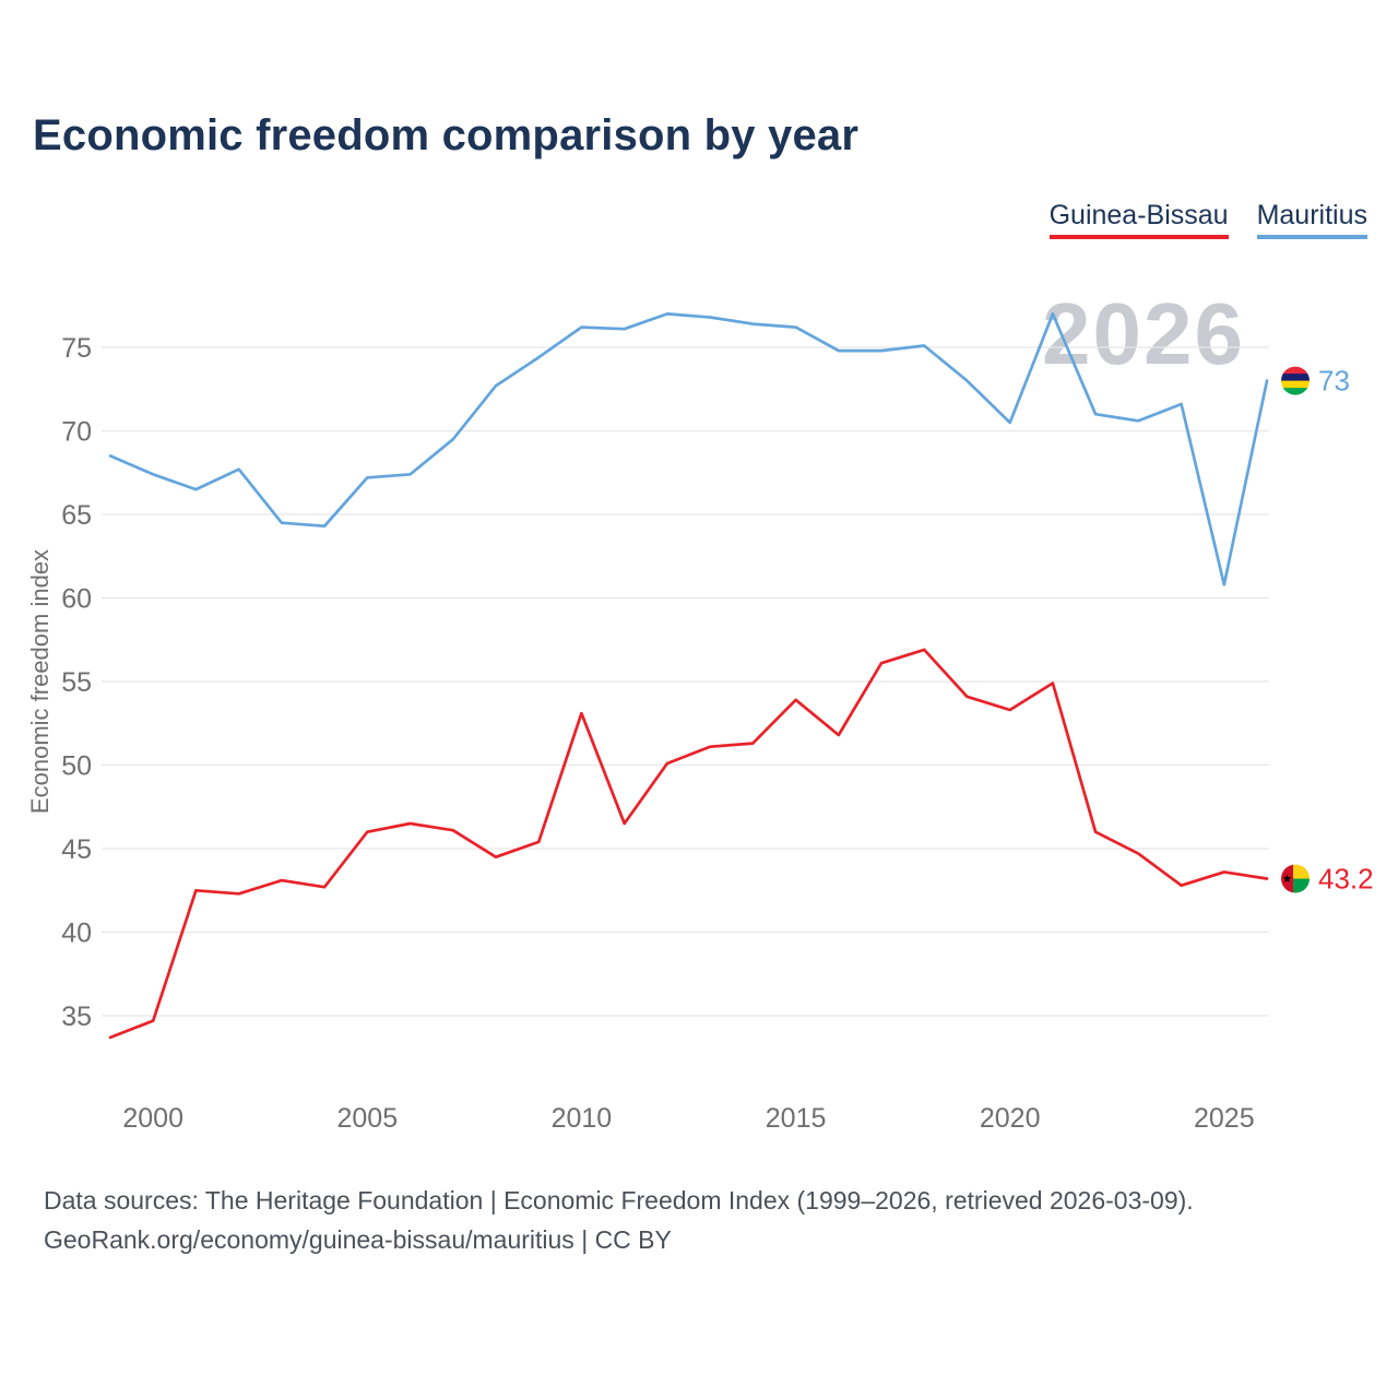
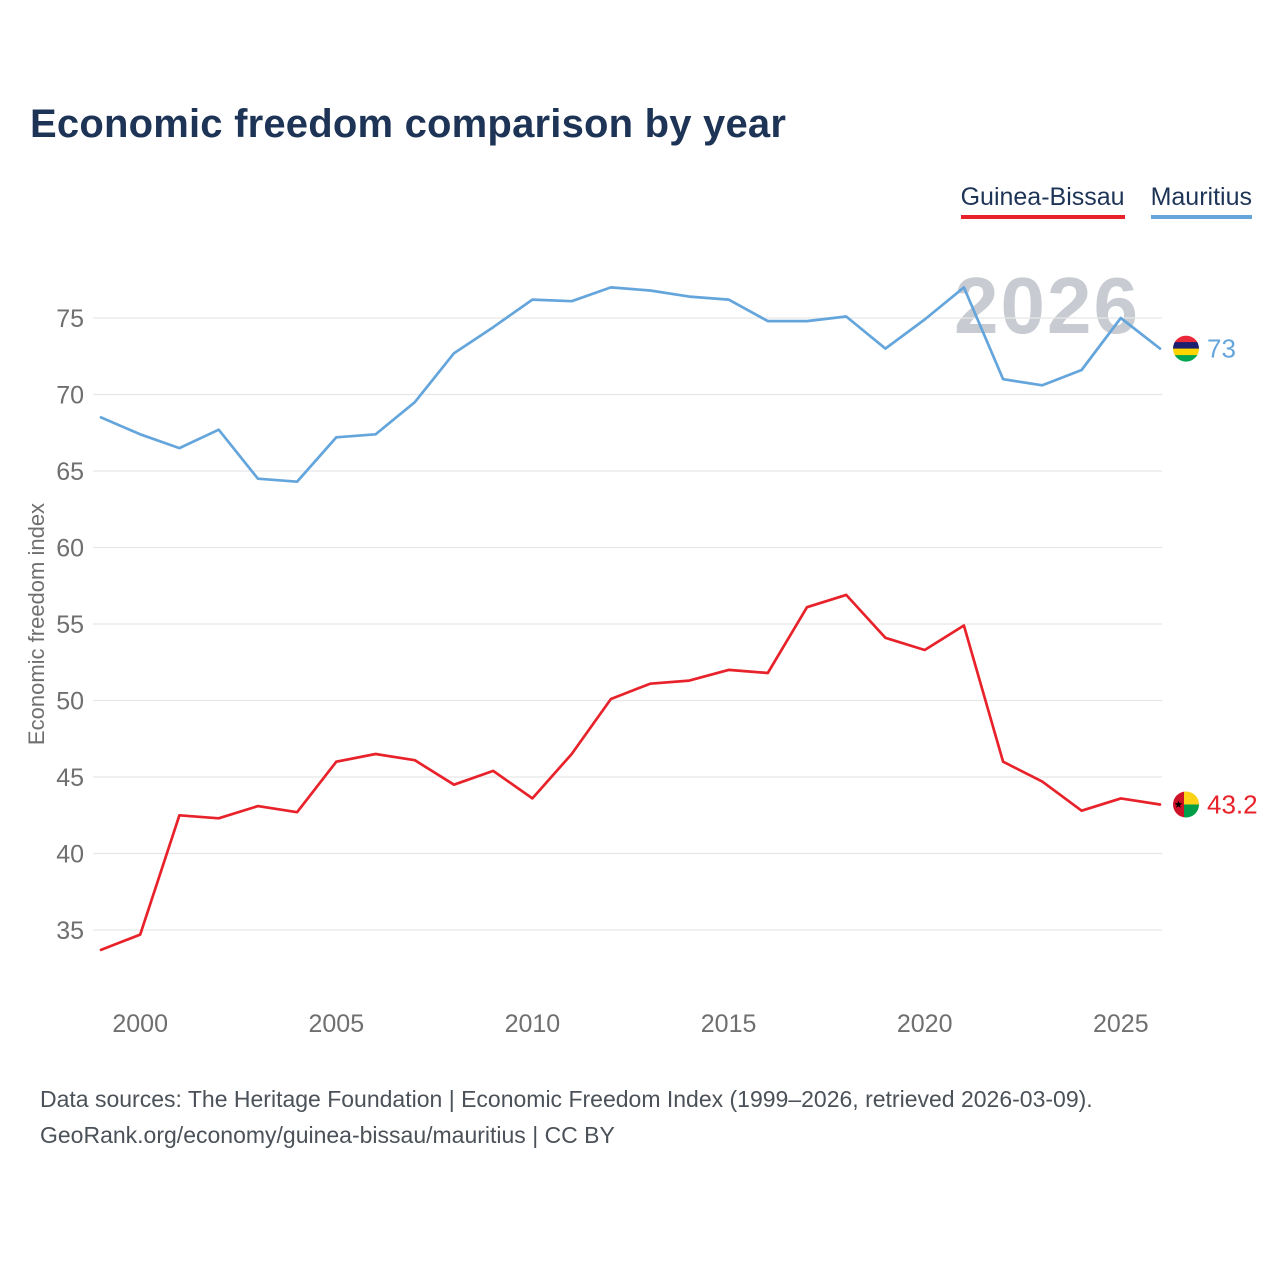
Guinea-Bissau/2010: 53.1 -> 43.6
Guinea-Bissau/2015: 53.9 -> 52.0
Mauritius/2020: 70.5 -> 74.9
Mauritius/2025: 60.8 -> 75.0
